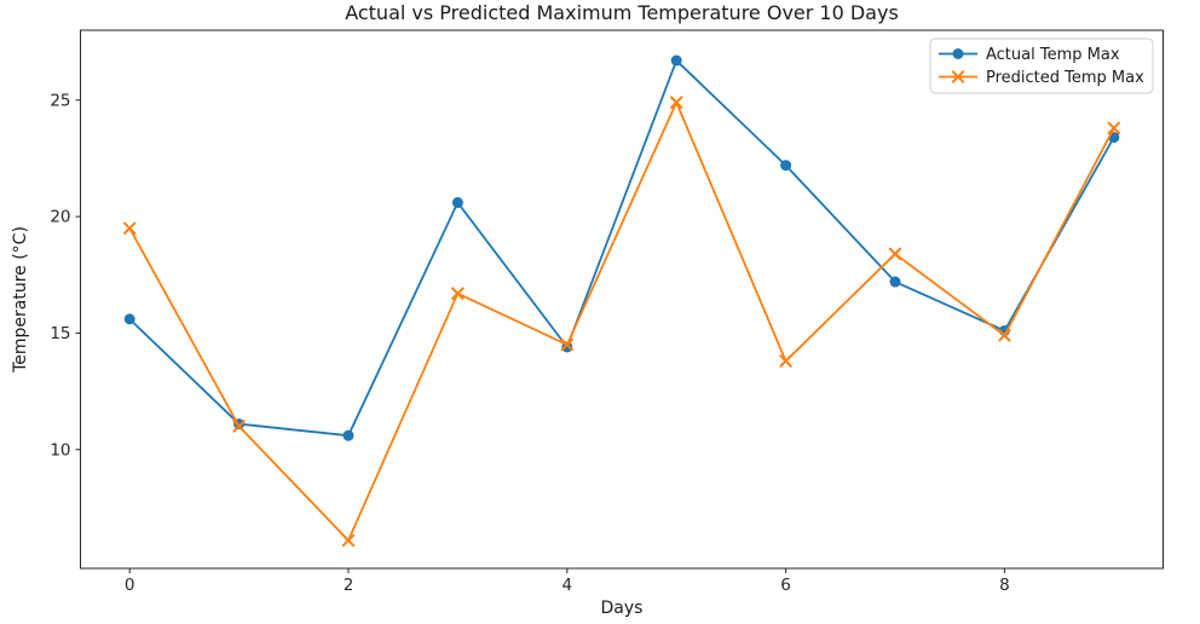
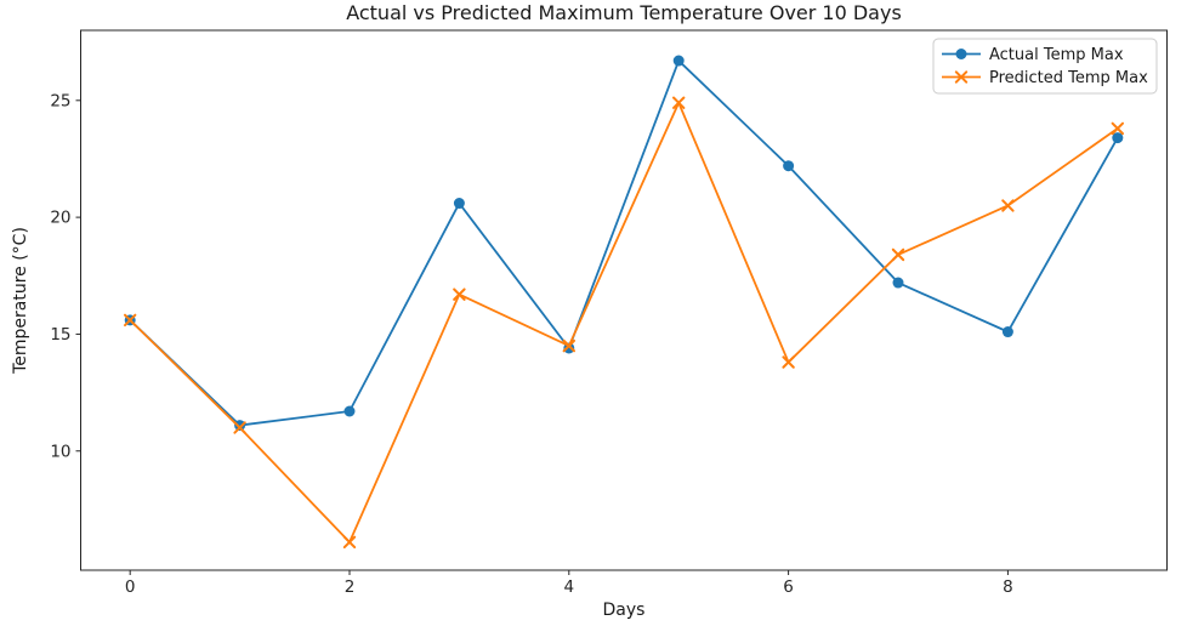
Predicted Temp Max/0: 19.5 -> 15.6
Actual Temp Max/2: 10.6 -> 11.7
Predicted Temp Max/8: 14.9 -> 20.5
